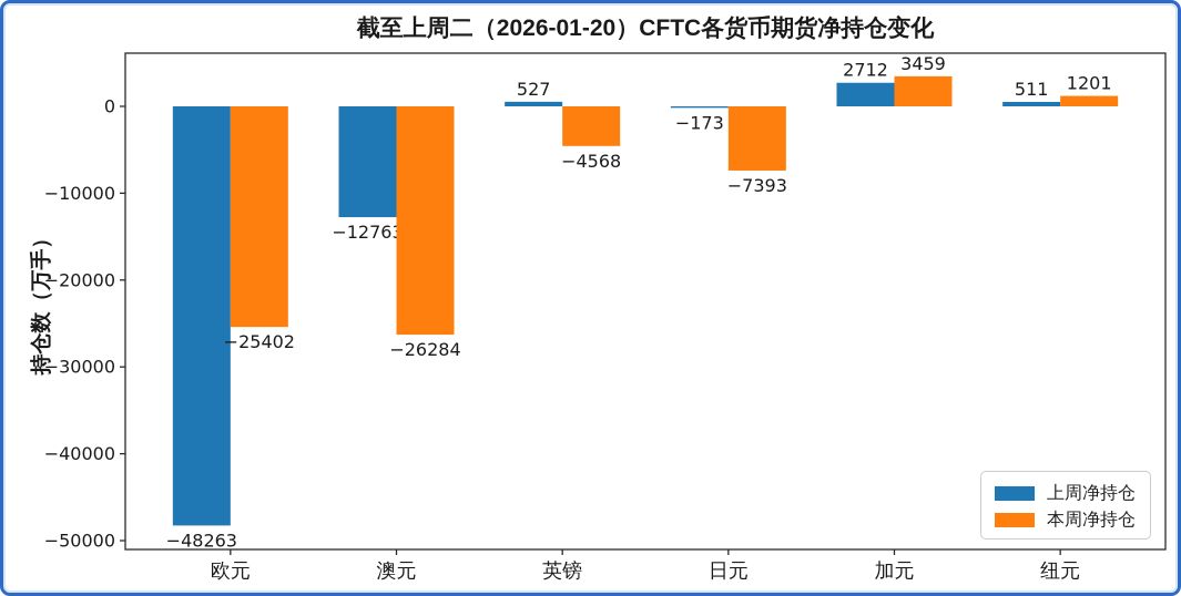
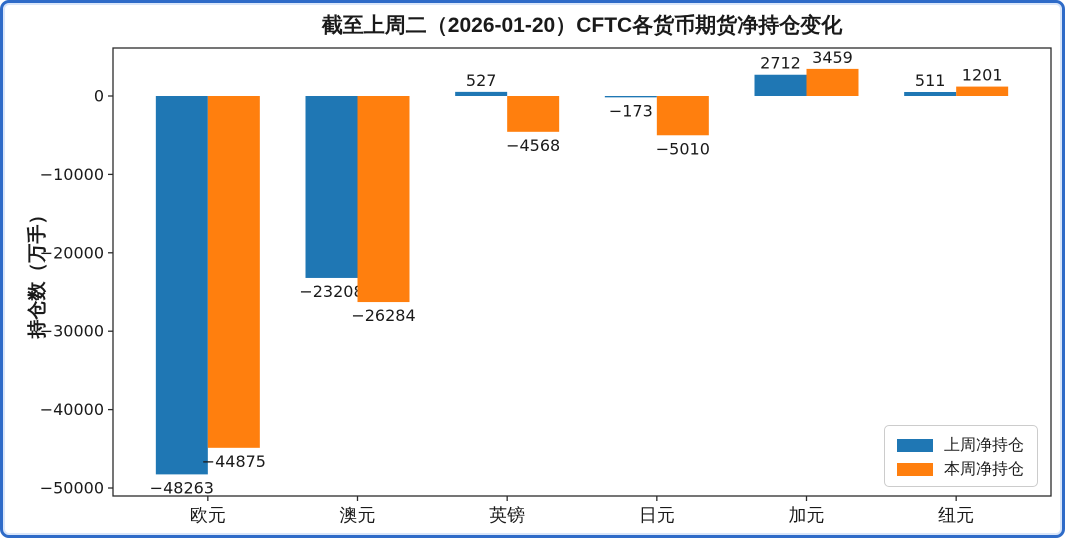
本周净持仓/欧元: −25402 -> −44875
上周净持仓/澳元: −12763 -> −23208
本周净持仓/日元: −7393 -> −5010
